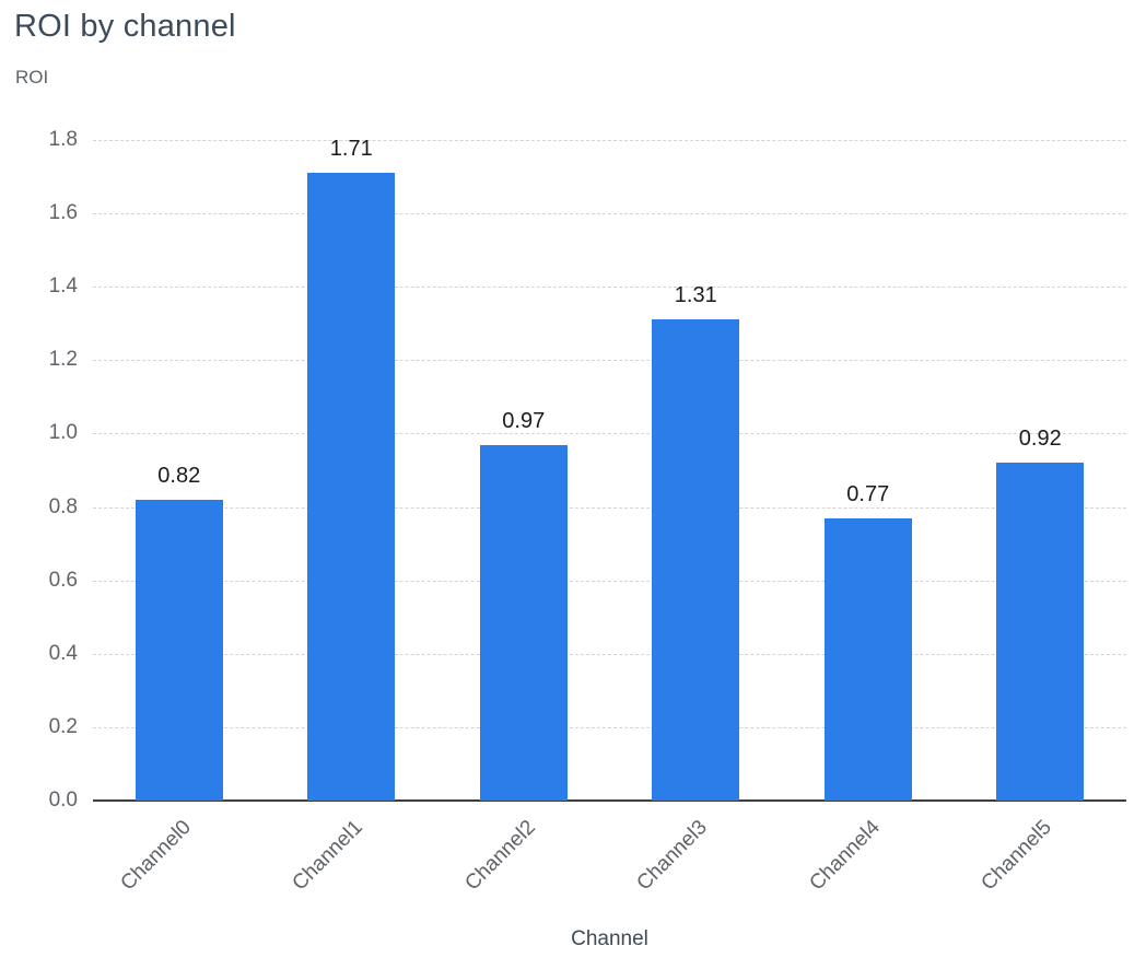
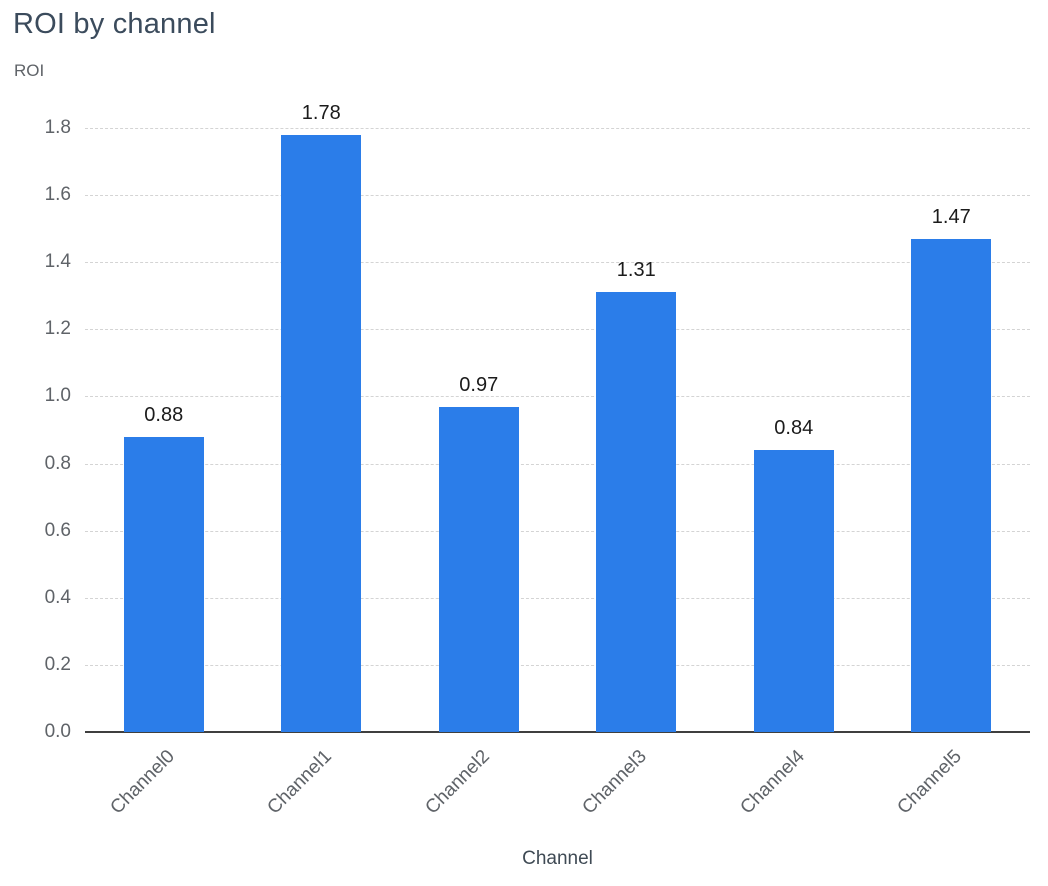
Channel0: 0.82 -> 0.88
Channel1: 1.71 -> 1.78
Channel4: 0.77 -> 0.84
Channel5: 0.92 -> 1.47
